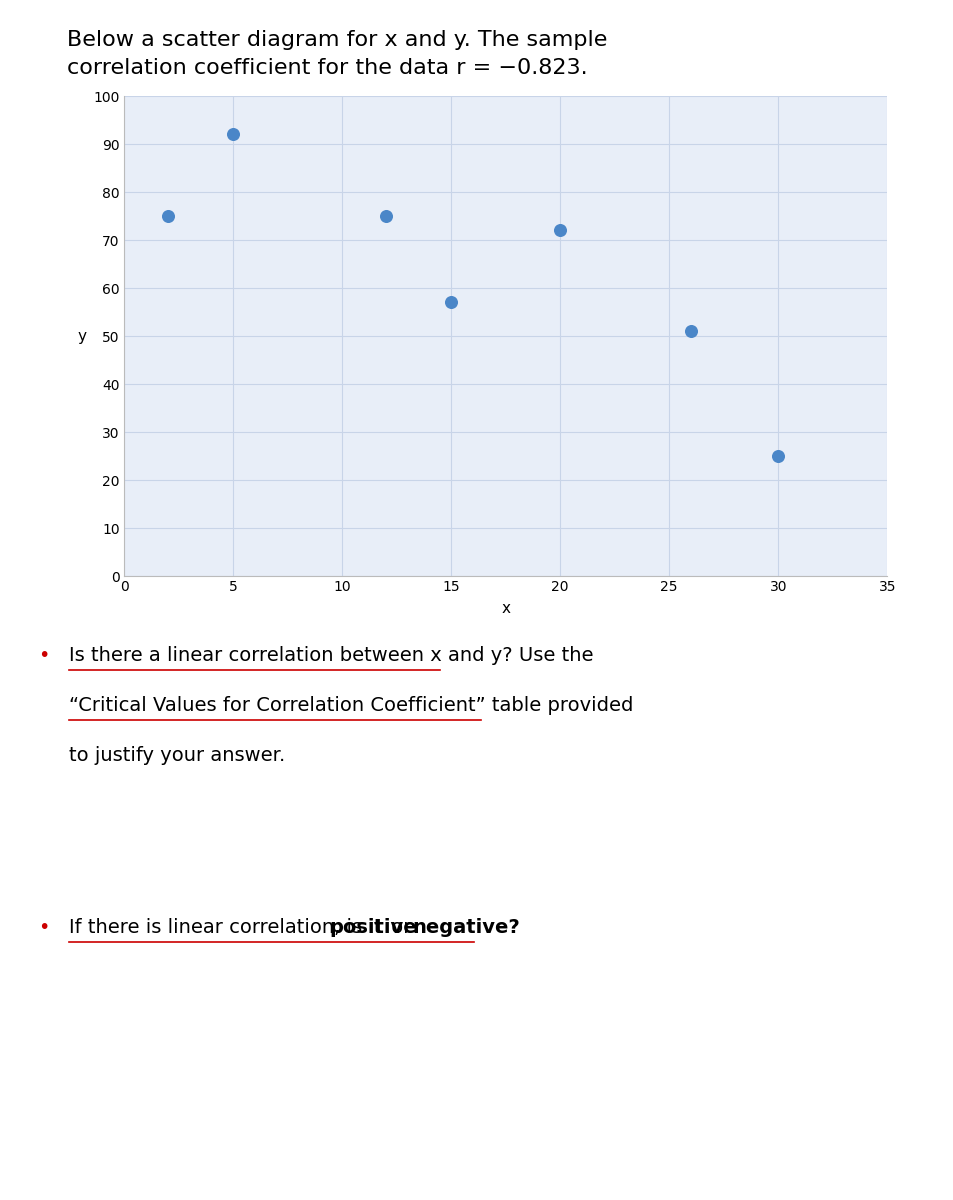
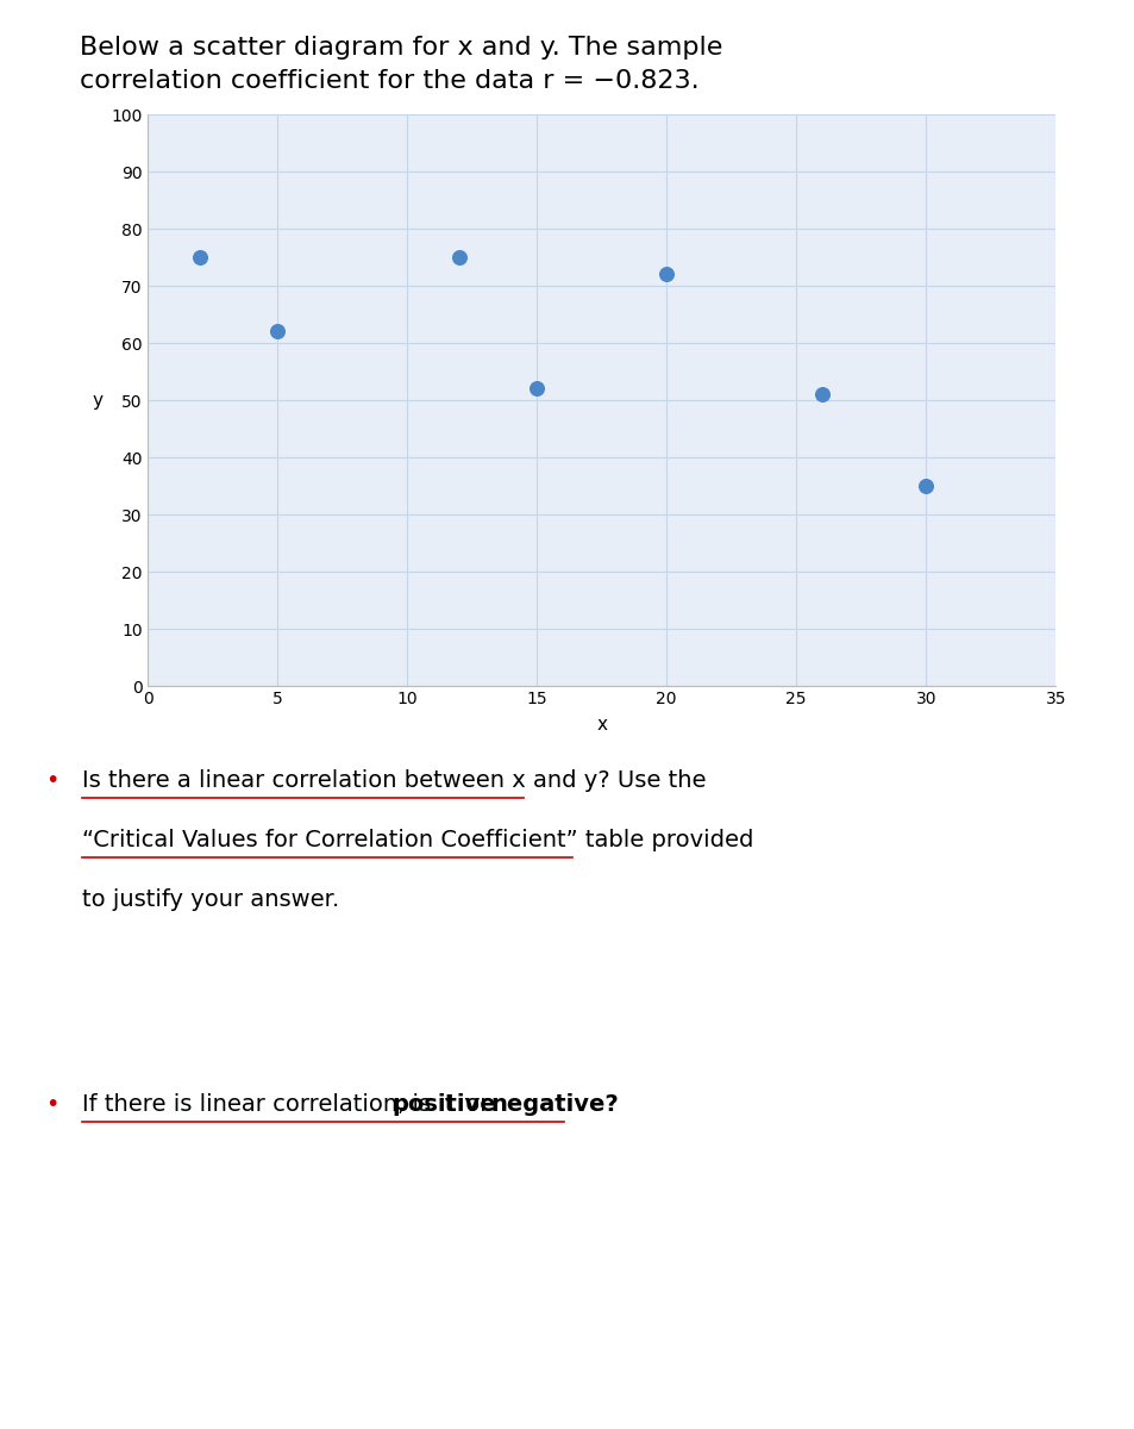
5: 92 -> 62
15: 57 -> 52
30: 25 -> 35
